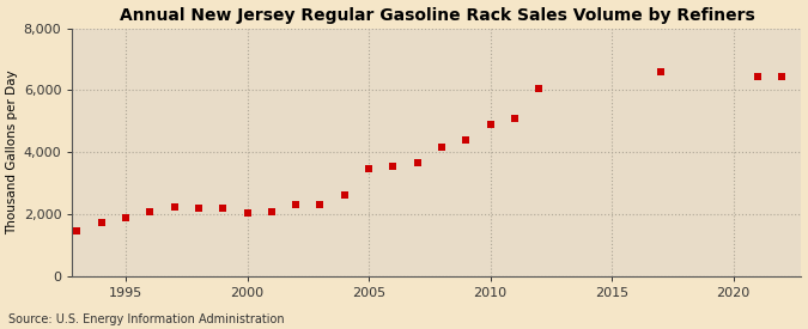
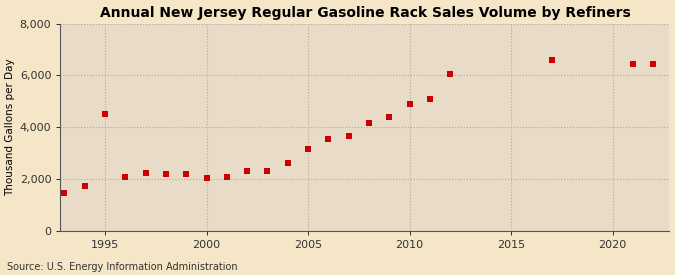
1995: 1,900 -> 4,500
2005: 3,480 -> 3,150
